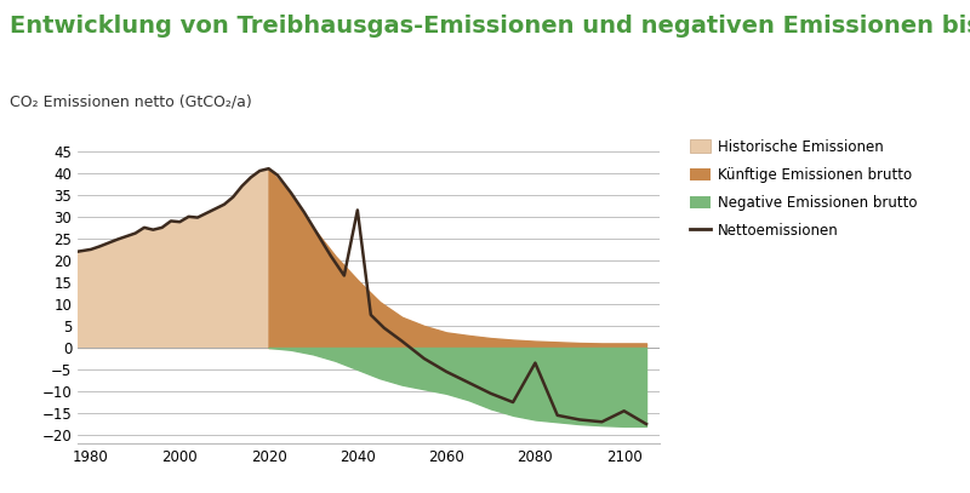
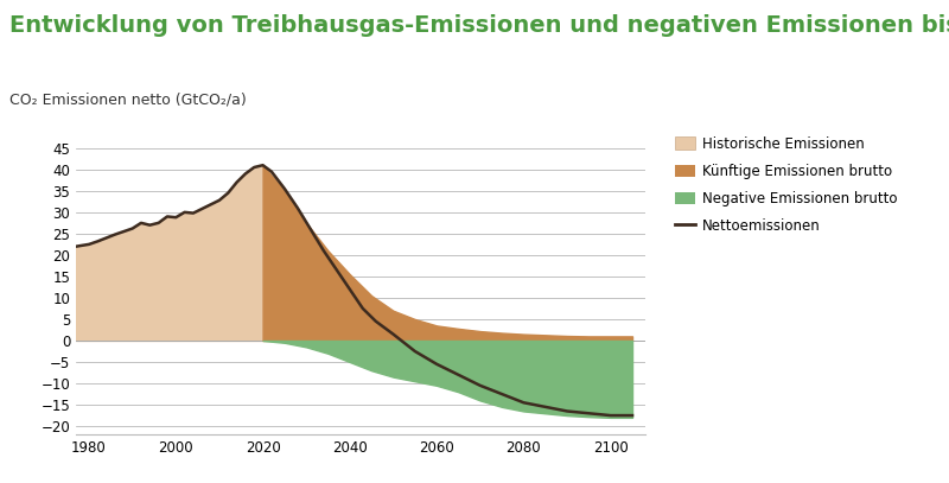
Nettoemissionen/2040: 31.5 -> 12.0
Nettoemissionen/2080: -3.5 -> -14.5
Nettoemissionen/2100: -14.5 -> -17.5
